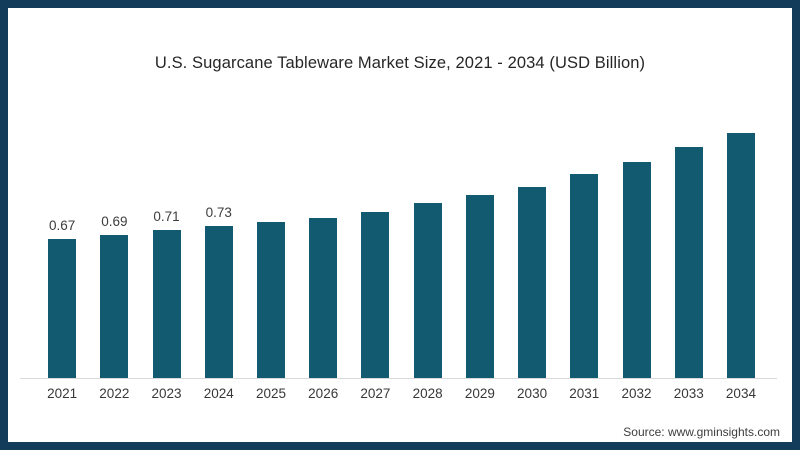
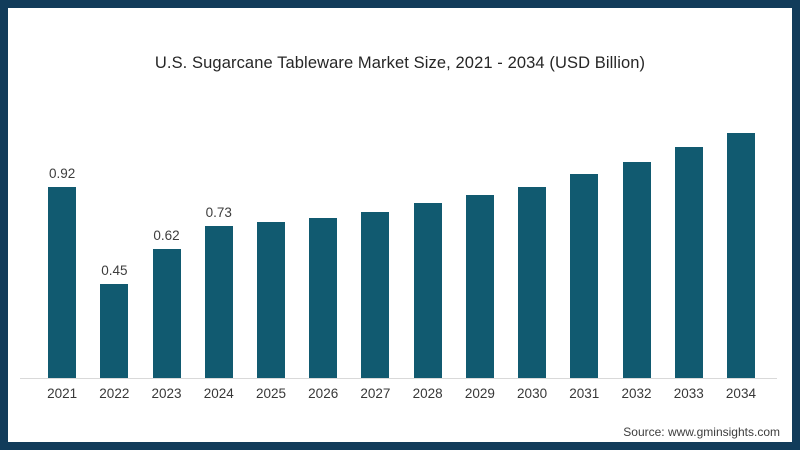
2021: 0.67 -> 0.92
2022: 0.69 -> 0.45
2023: 0.71 -> 0.62
